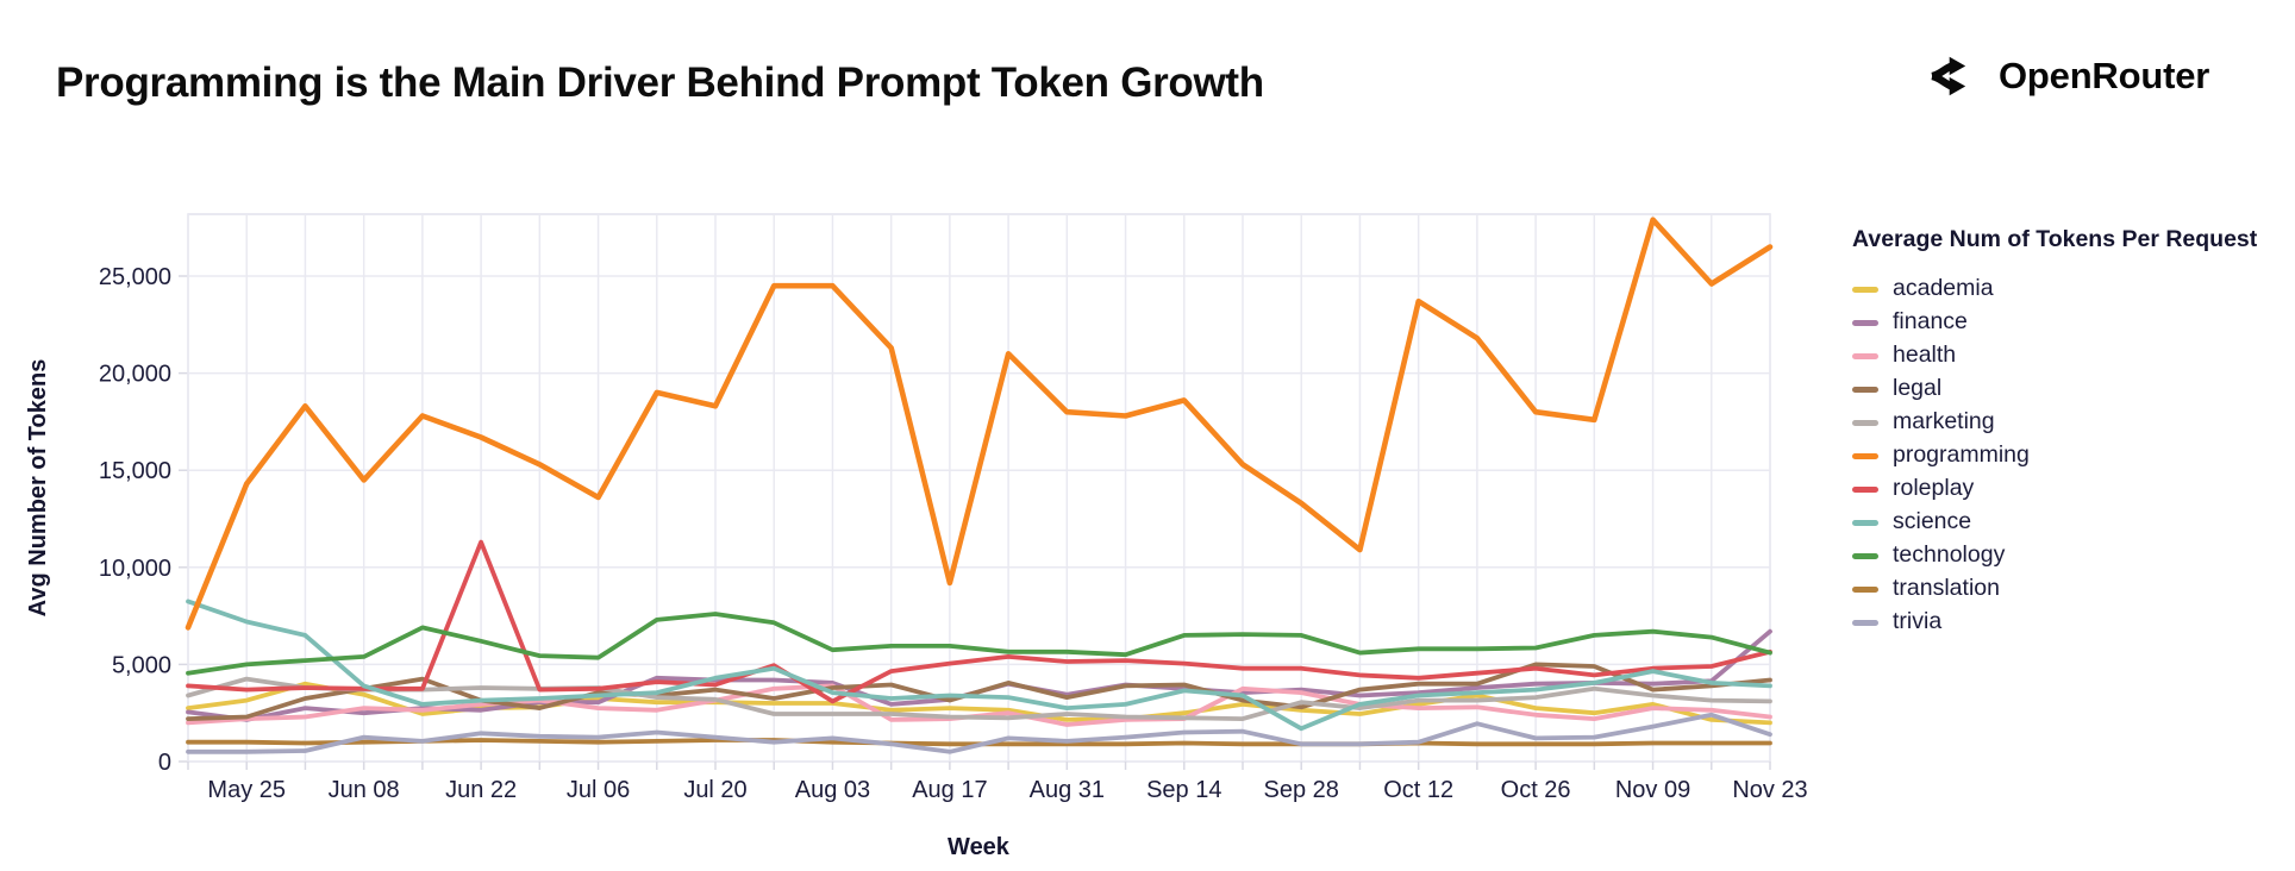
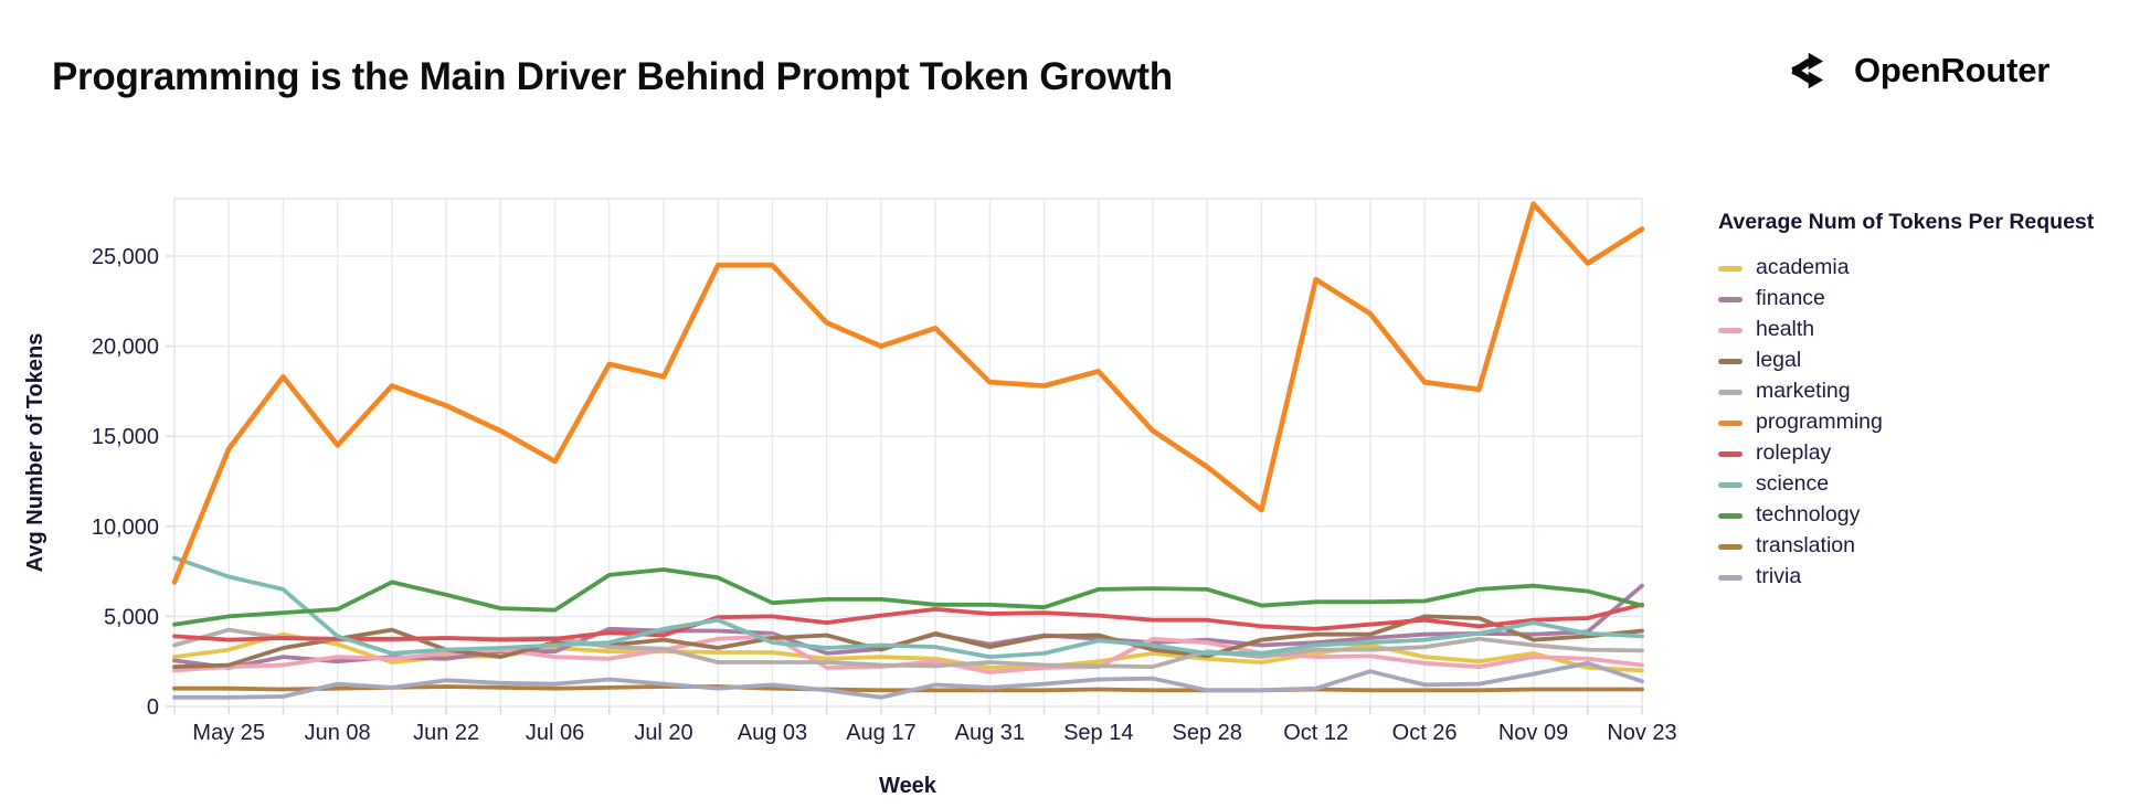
roleplay/Jun 22: 11300 -> 3800
roleplay/Aug 03: 3100 -> 5000
programming/Aug 17: 9200 -> 20000
science/Sep 28: 1700 -> 3000
